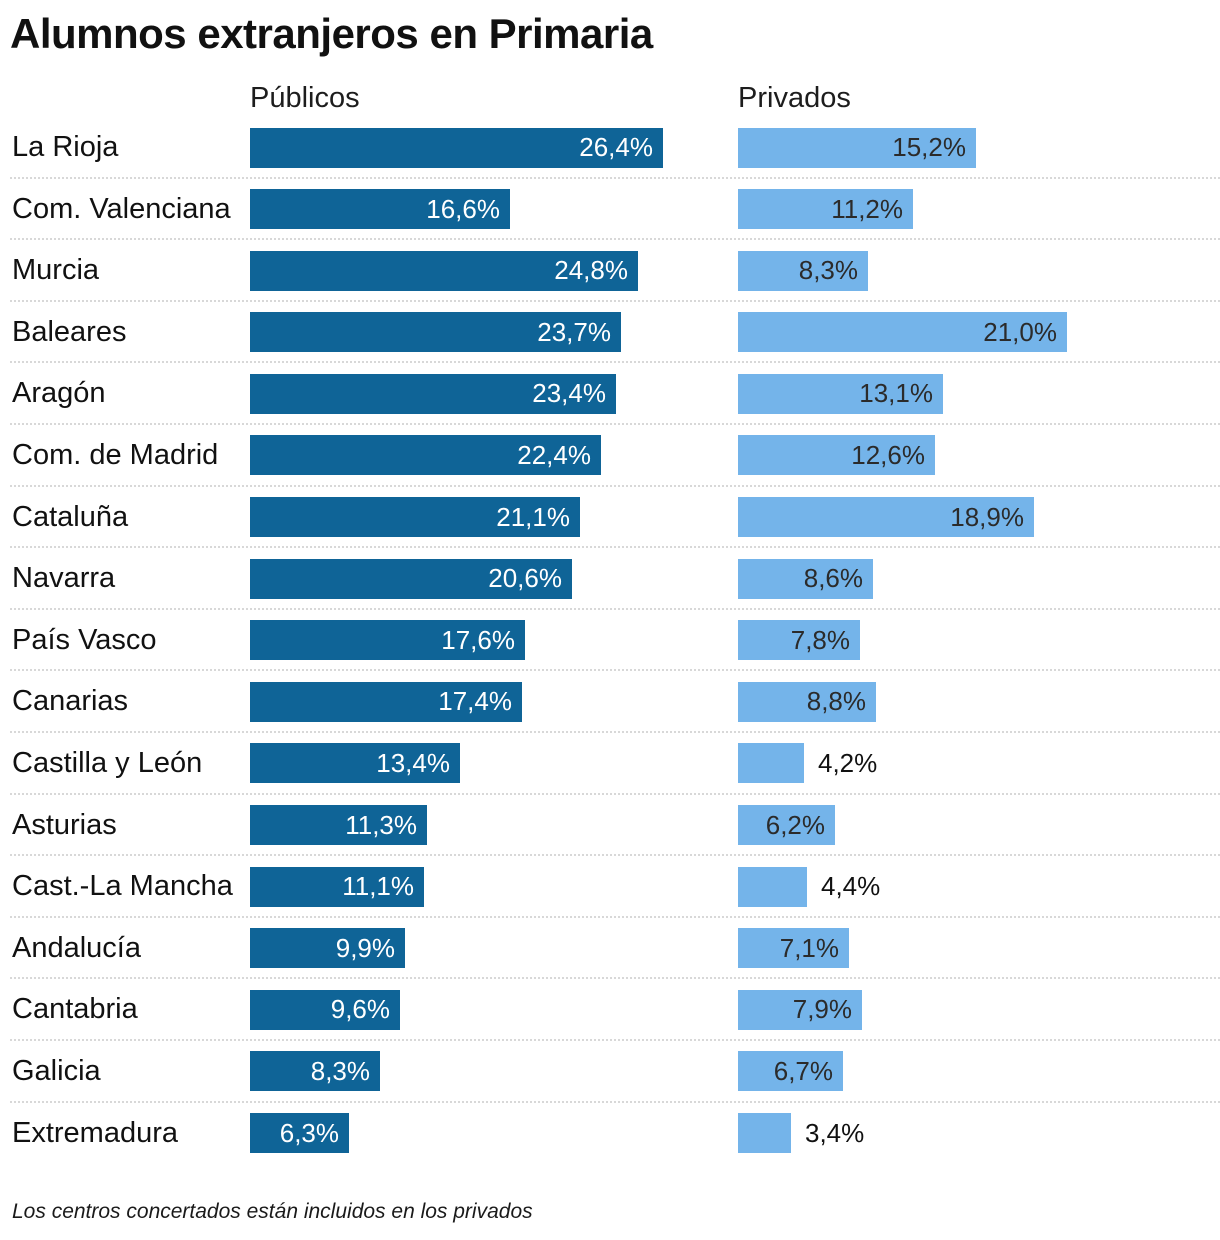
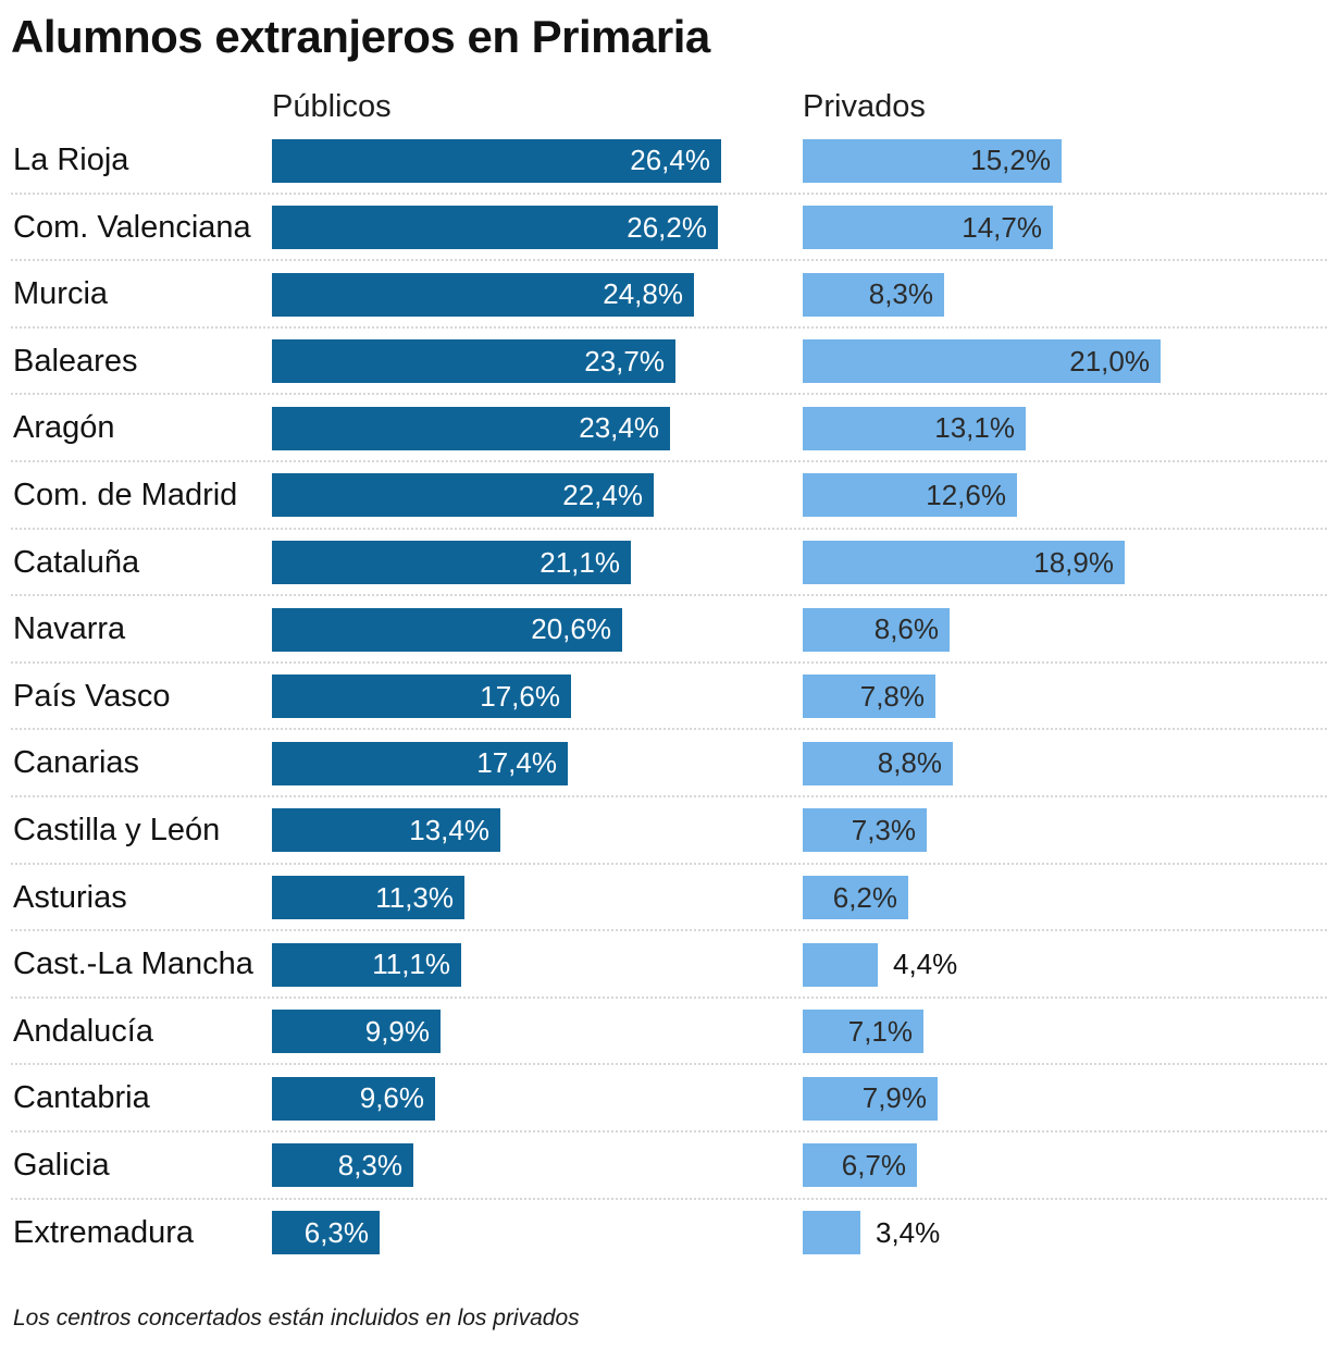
Públicos/Com. Valenciana: 16,6% -> 26,2%
Privados/Com. Valenciana: 11,2% -> 14,7%
Privados/Castilla y León: 4,2% -> 7,3%
